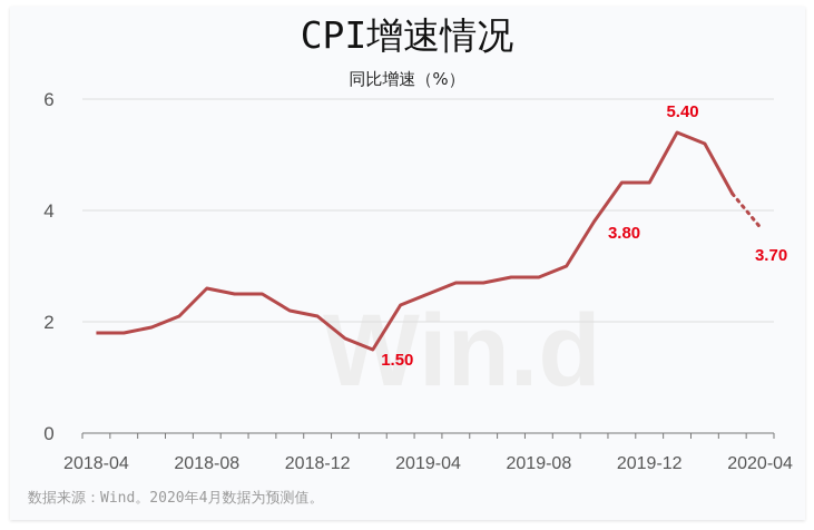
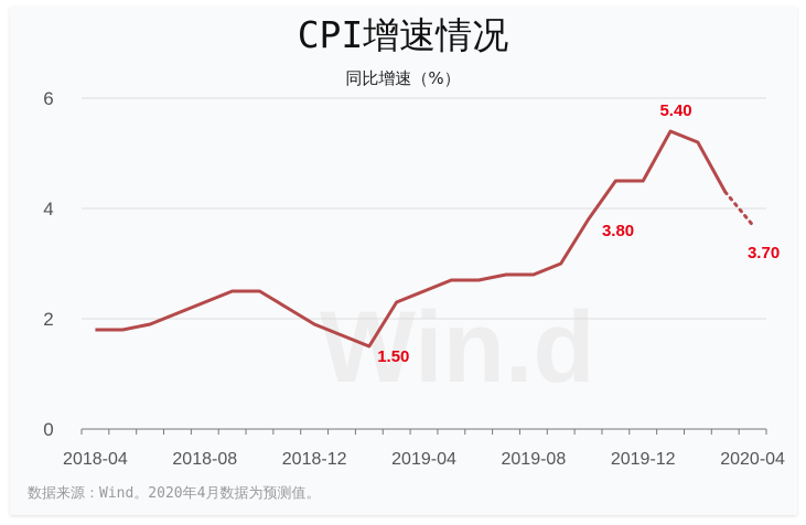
2018-08: 2.6 -> 2.3
2018-12: 2.1 -> 1.9
